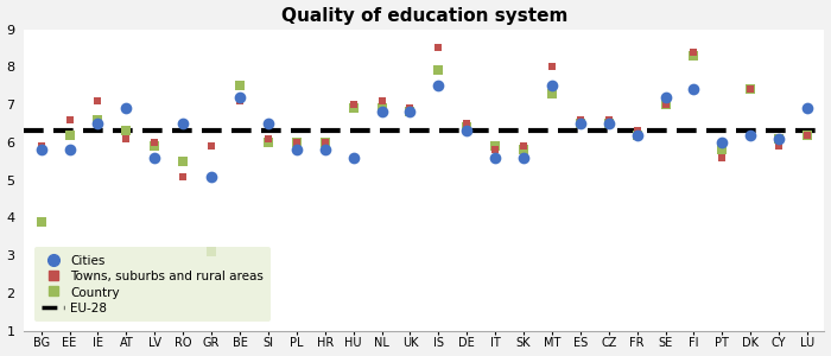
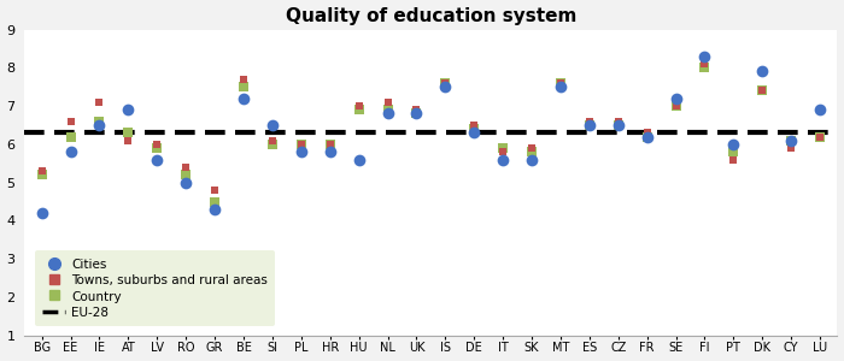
Cities/BG: 5.8 -> 4.2
Towns, suburbs and rural areas/BG: 5.9 -> 5.3
Country/BG: 3.9 -> 5.2
Cities/RO: 6.5 -> 5.0
Towns, suburbs and rural areas/RO: 5.1 -> 5.4
Country/RO: 5.5 -> 5.2
Cities/GR: 5.1 -> 4.3
Towns, suburbs and rural areas/GR: 5.9 -> 4.8
Country/GR: 3.1 -> 4.5
Towns, suburbs and rural areas/BE: 7.1 -> 7.7
Towns, suburbs and rural areas/IS: 8.5 -> 7.6
Country/IS: 7.9 -> 7.6
Towns, suburbs and rural areas/MT: 8.0 -> 7.6
Country/MT: 7.3 -> 7.6
Cities/FI: 7.4 -> 8.3
Towns, suburbs and rural areas/FI: 8.4 -> 8.1
Country/FI: 8.3 -> 8.0
Cities/DK: 6.2 -> 7.9
